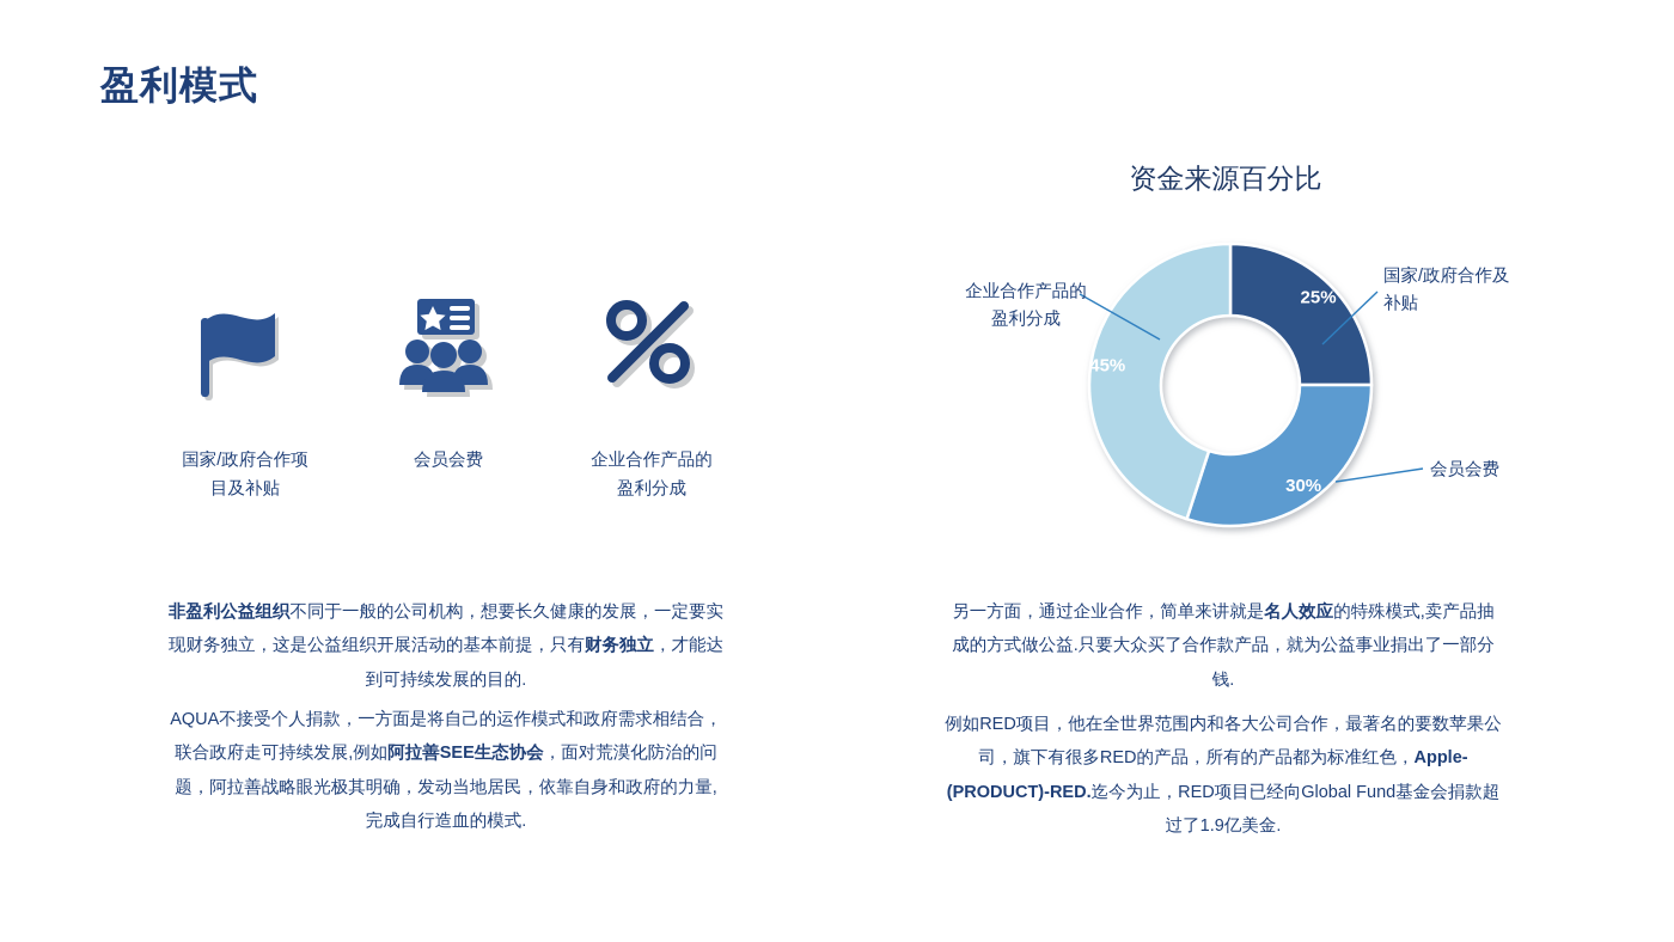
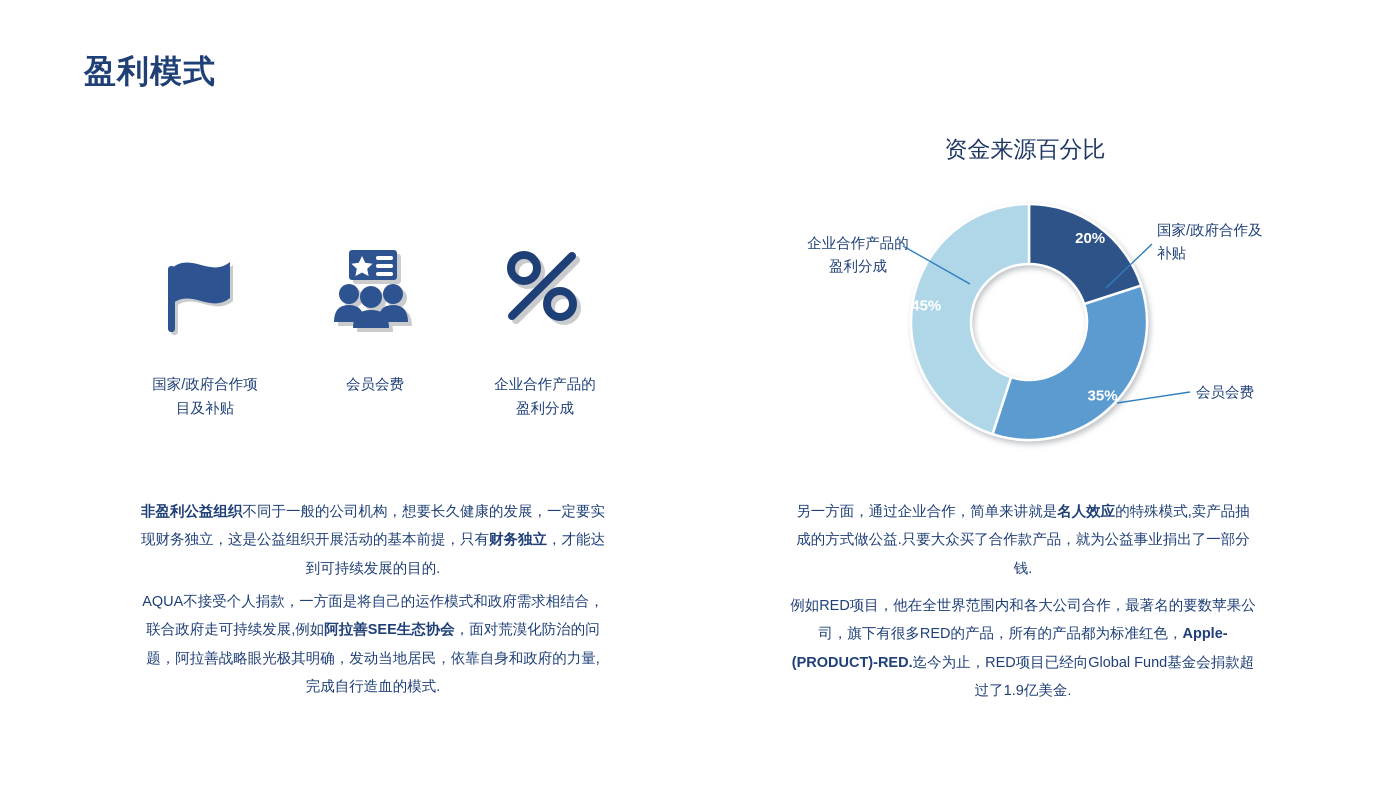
国家/政府合作及补贴: 25% -> 20%
会员会费: 30% -> 35%
